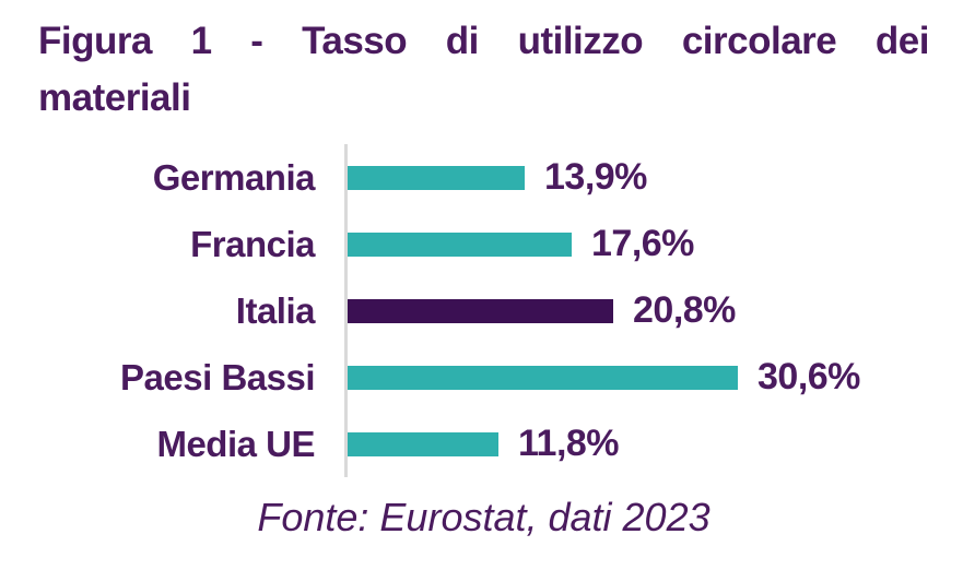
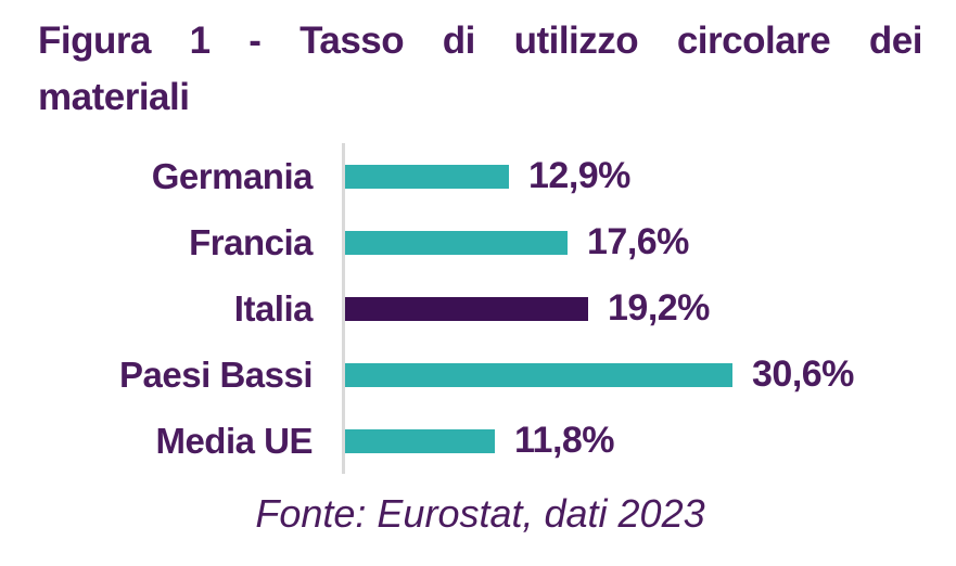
Germania: 13,9% -> 12,9%
Italia: 20,8% -> 19,2%
